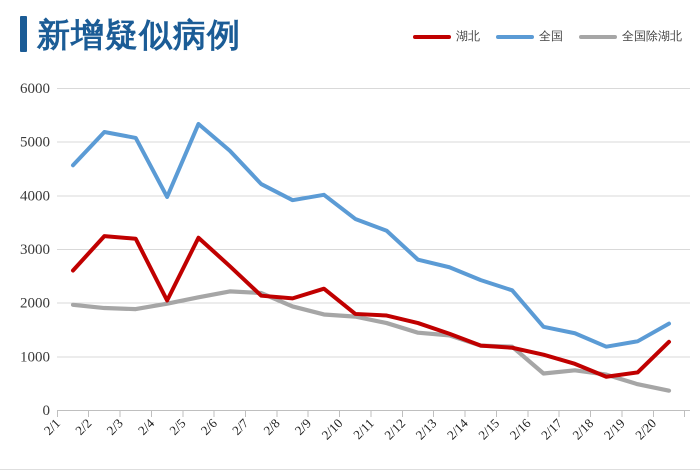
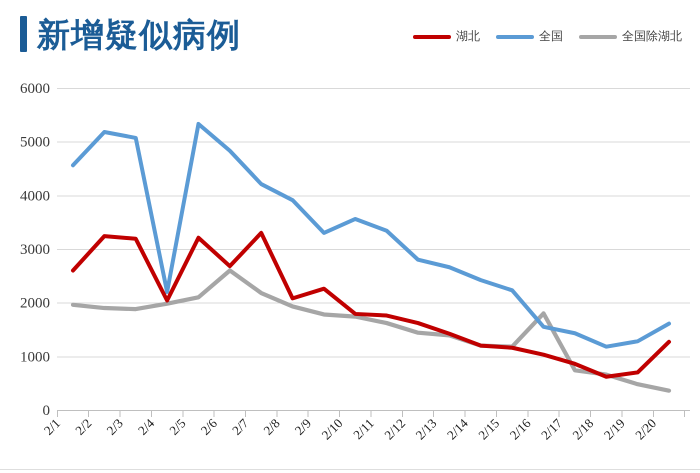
全国/2/4: 4000 -> 2200
全国除湖北/2/6: 2200 -> 2600
湖北/2/7: 2100 -> 3300
全国/2/9: 4000 -> 3300
全国除湖北/2/16: 700 -> 1800
